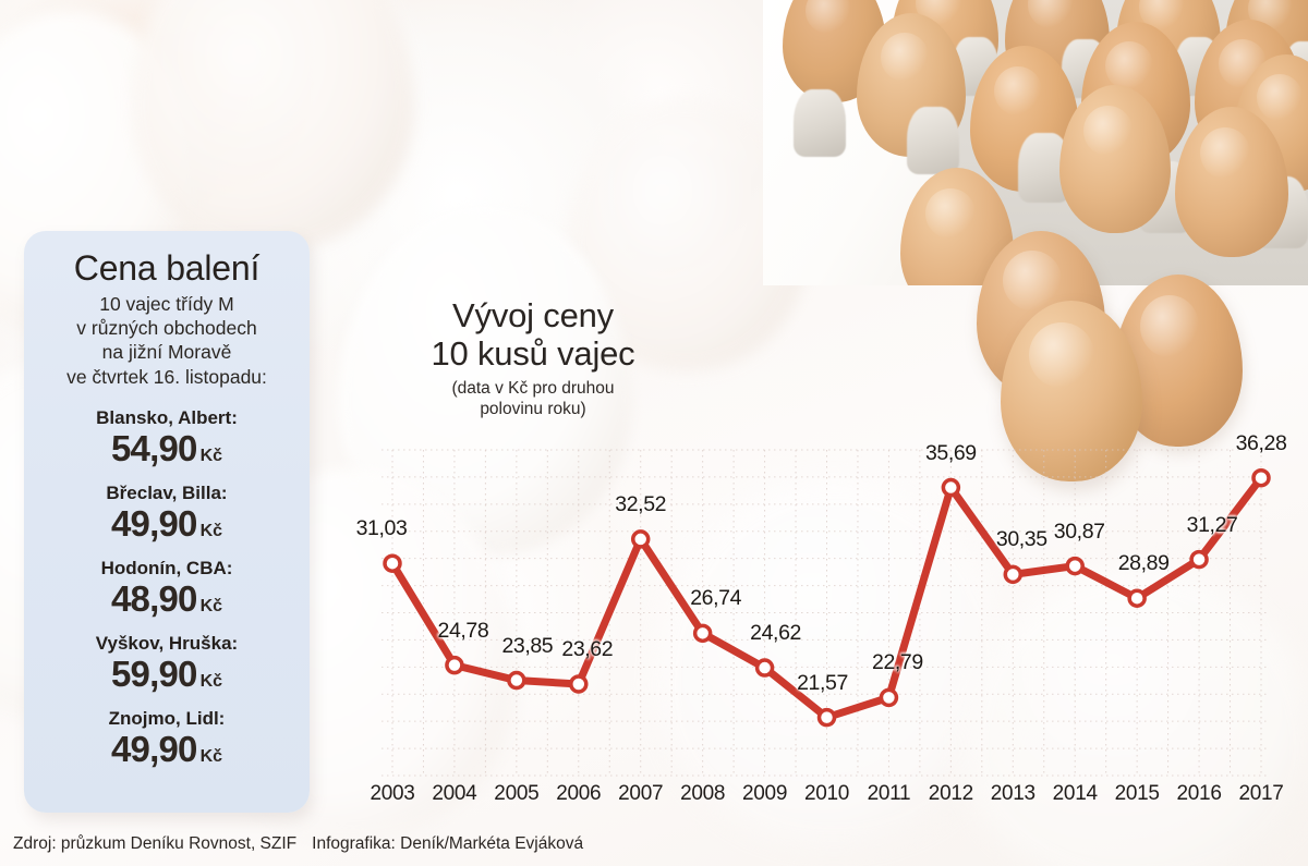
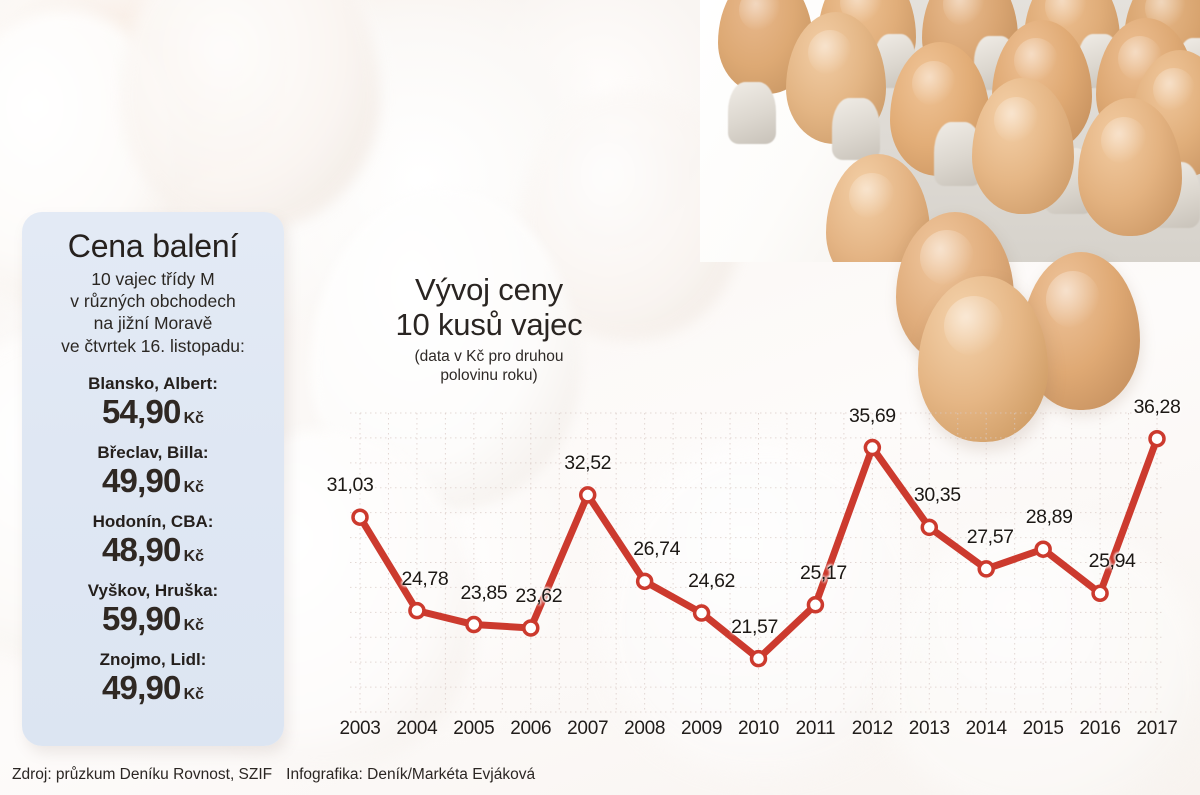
2011: 22,79 -> 25,17
2014: 30,87 -> 27,57
2016: 31,27 -> 25,94
